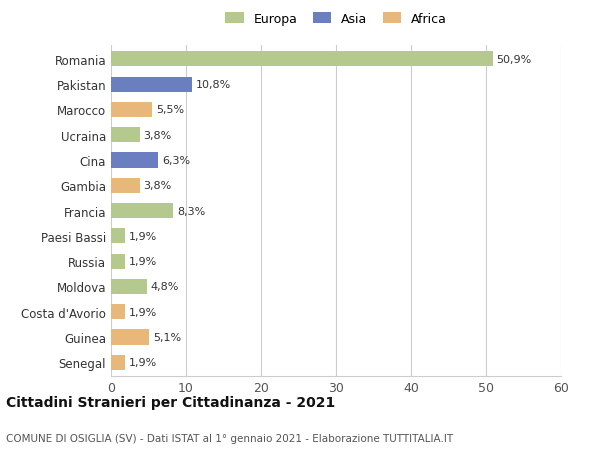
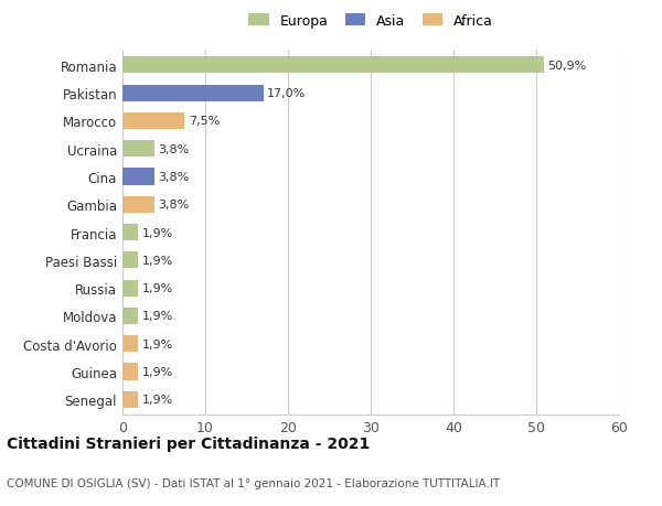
Pakistan: 10,8% -> 17,0%
Marocco: 5,5% -> 7,5%
Cina: 6,3% -> 3,8%
Francia: 8,3% -> 1,9%
Moldova: 4,8% -> 1,9%
Guinea: 5,1% -> 1,9%
